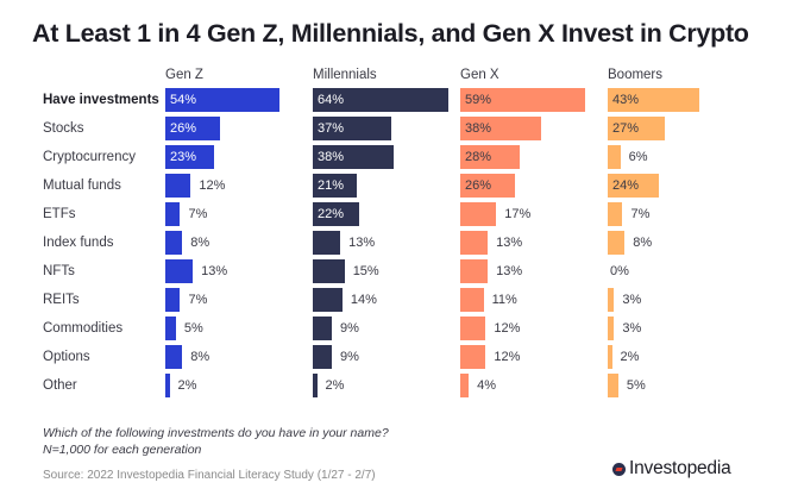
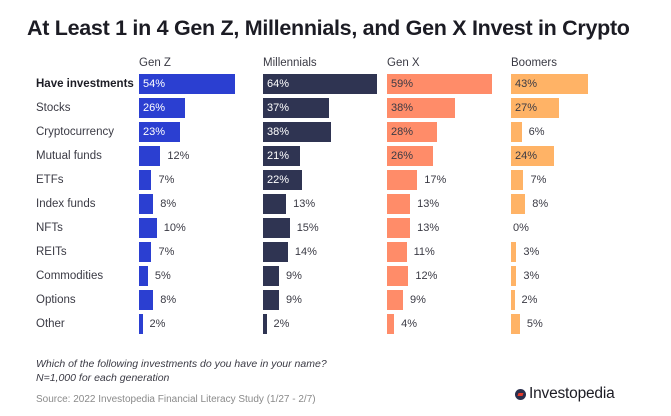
Gen Z/NFTs: 13% -> 10%
Gen X/Options: 12% -> 9%
